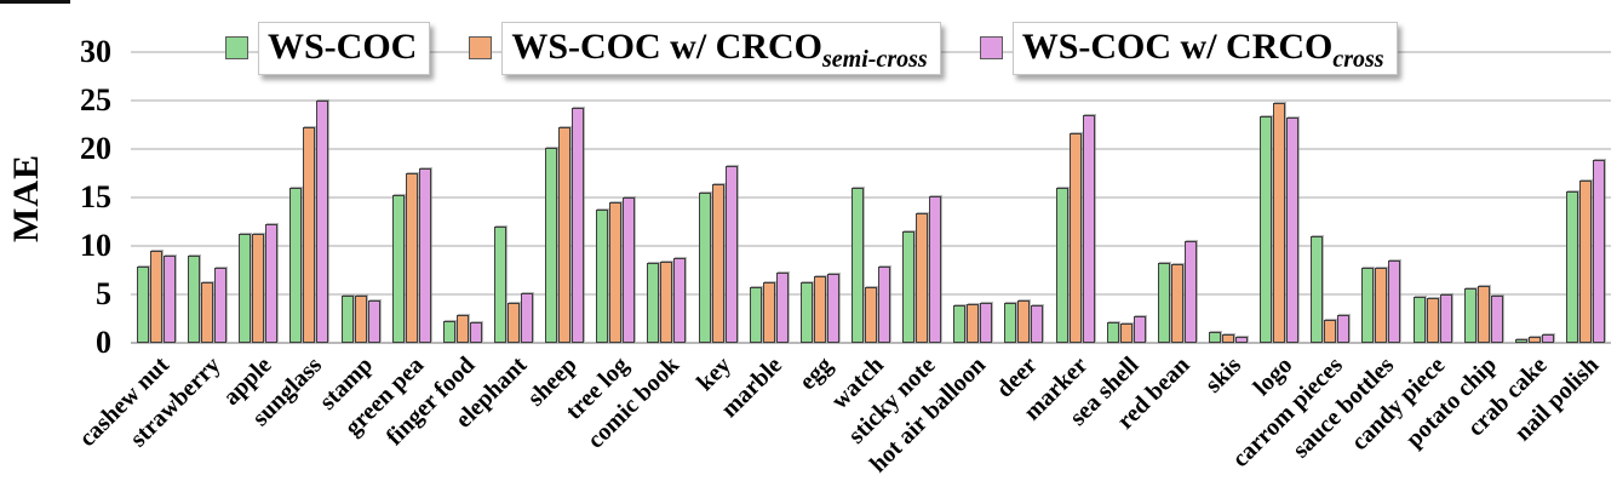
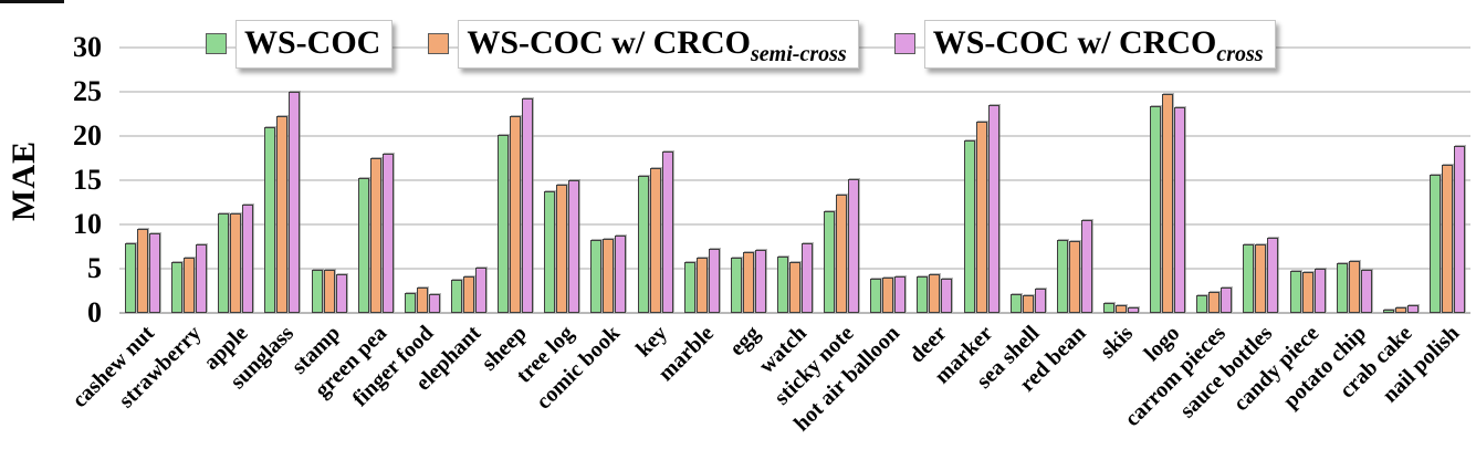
WS-COC/strawberry: 9 -> 6
WS-COC/sunglass: 16 -> 21
WS-COC/elephant: 12 -> 4
WS-COC/watch: 16 -> 6
WS-COC/marker: 16 -> 20
WS-COC/carrom pieces: 11 -> 2
